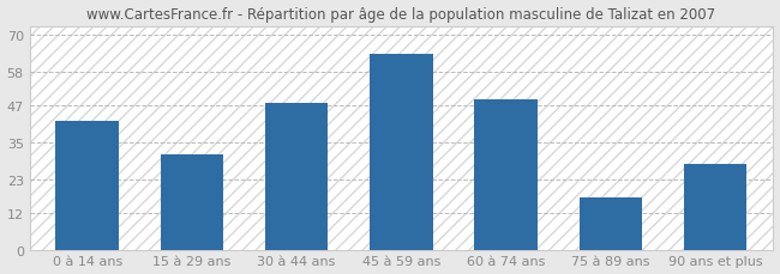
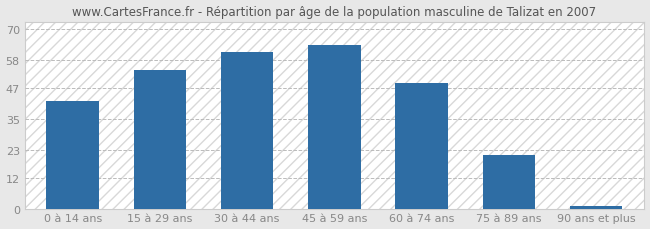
15 à 29 ans: 31 -> 54
30 à 44 ans: 48 -> 61
75 à 89 ans: 17 -> 21
90 ans et plus: 28 -> 1
